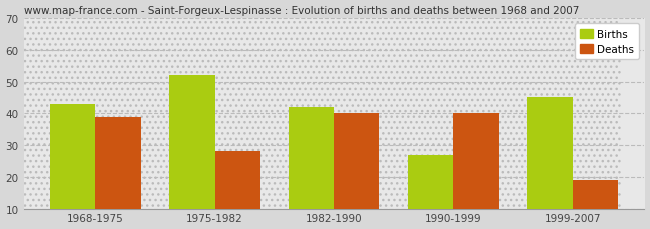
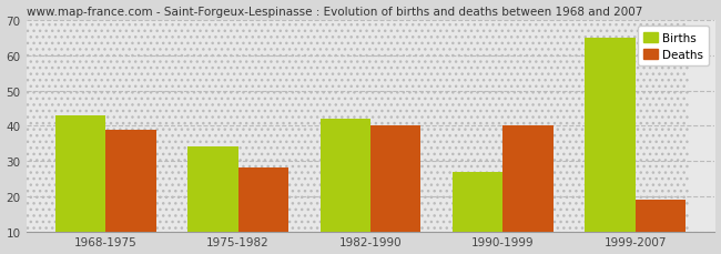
Births/1975-1982: 52 -> 34
Births/1999-2007: 45 -> 65
